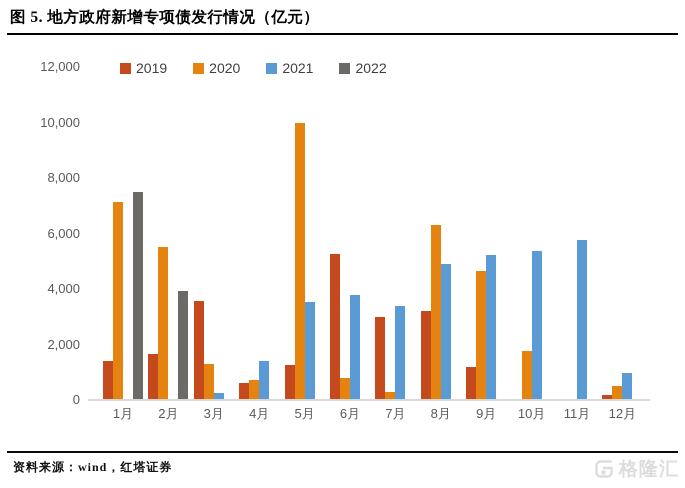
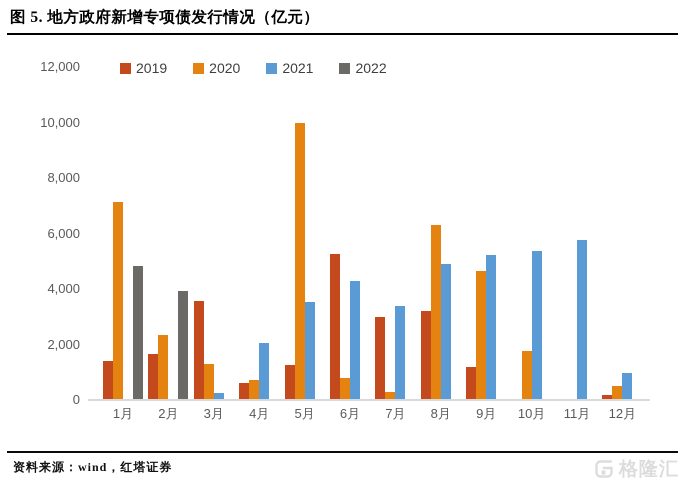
2022/1月: 7500 -> 4800
2020/2月: 5500 -> 2400
2021/4月: 1400 -> 2100
2021/6月: 3800 -> 4300
